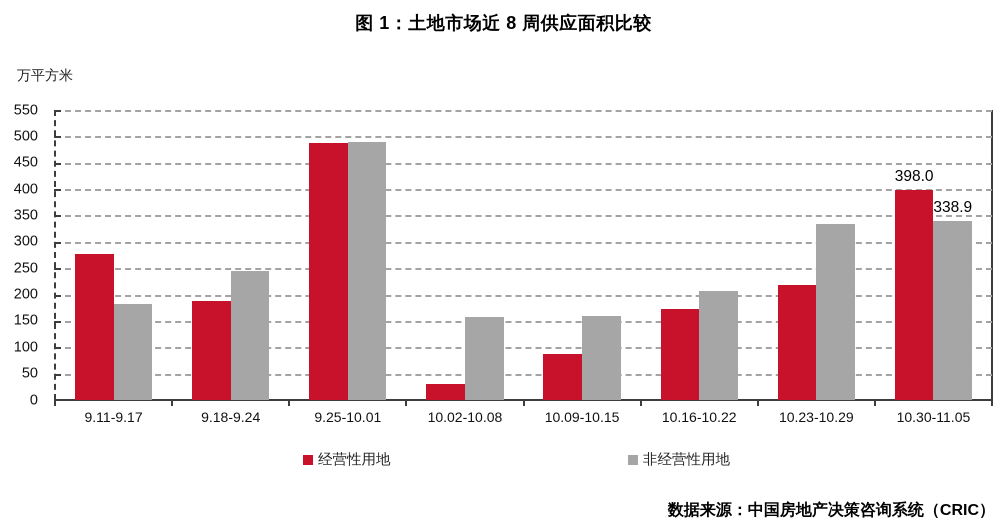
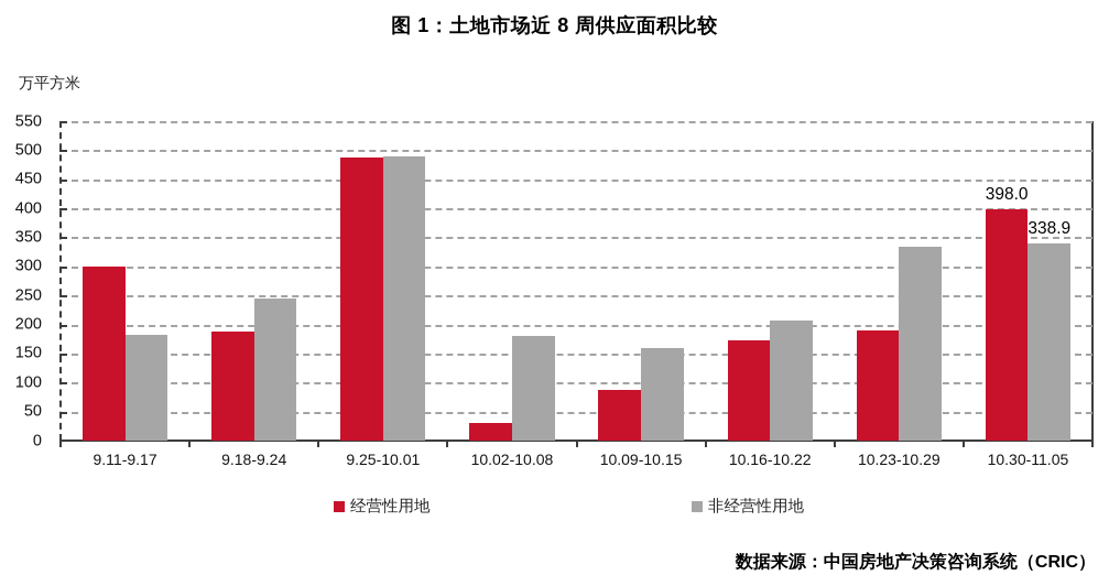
经营性用地/9.11-9.17: 280 -> 300
非经营性用地/10.02-10.08: 160 -> 180
经营性用地/10.23-10.29: 220 -> 190
